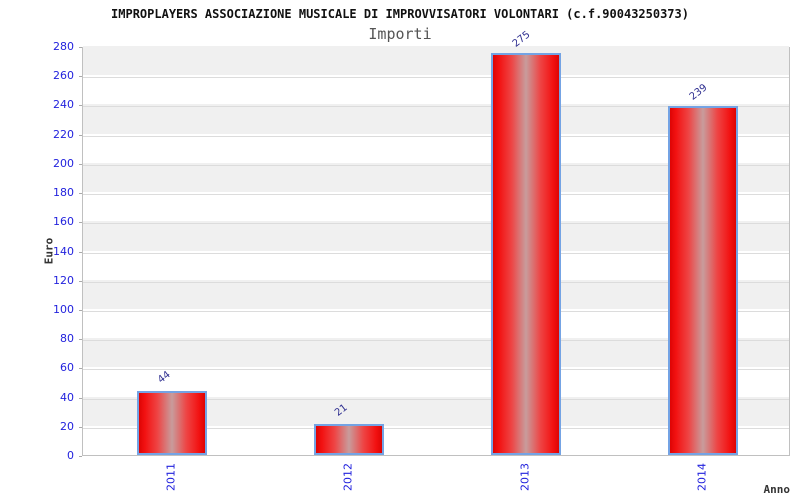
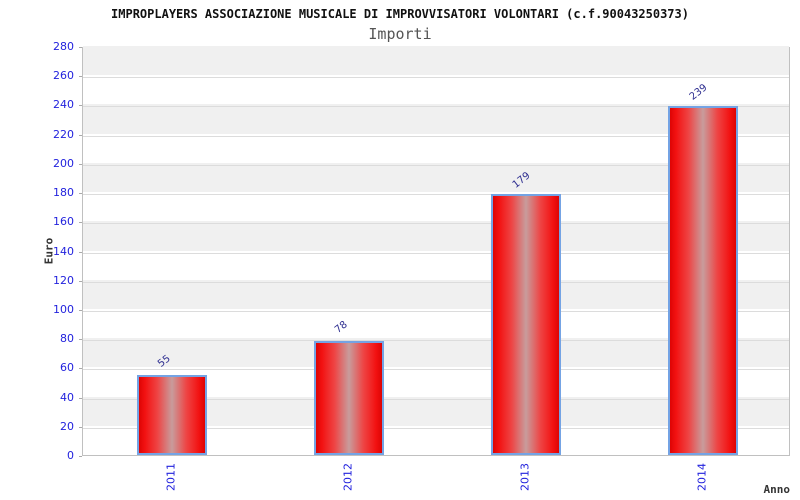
2011: 44 -> 55
2012: 21 -> 78
2013: 275 -> 179
